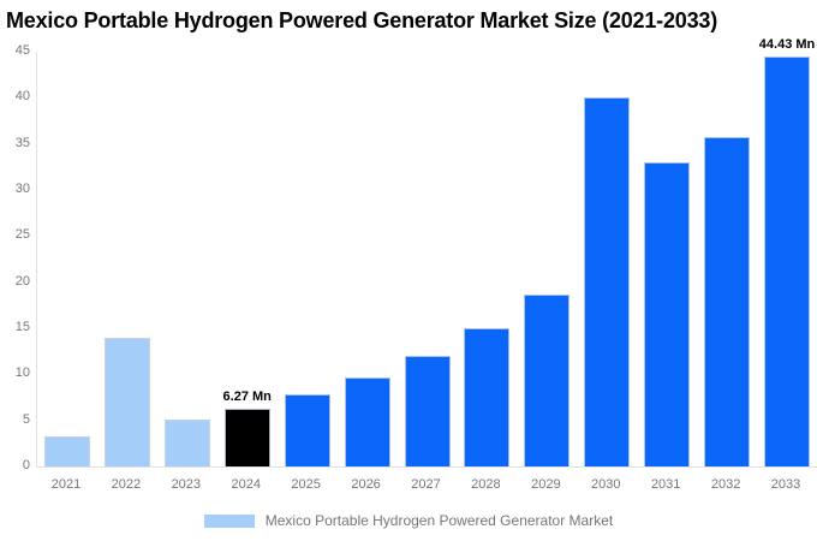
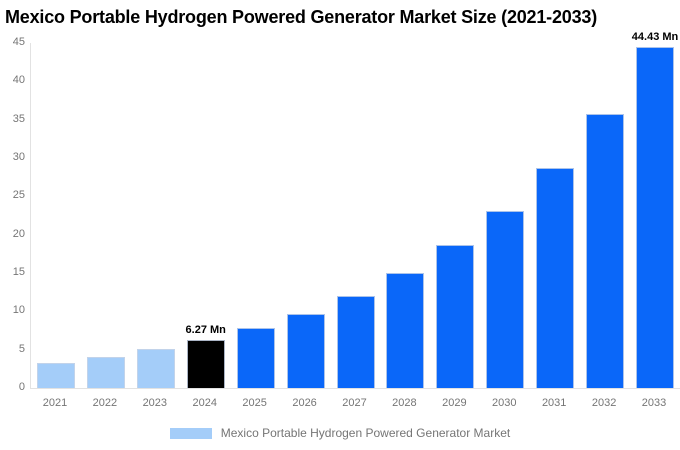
2022: 14 -> 4
2030: 40 -> 23
2031: 33 -> 29
